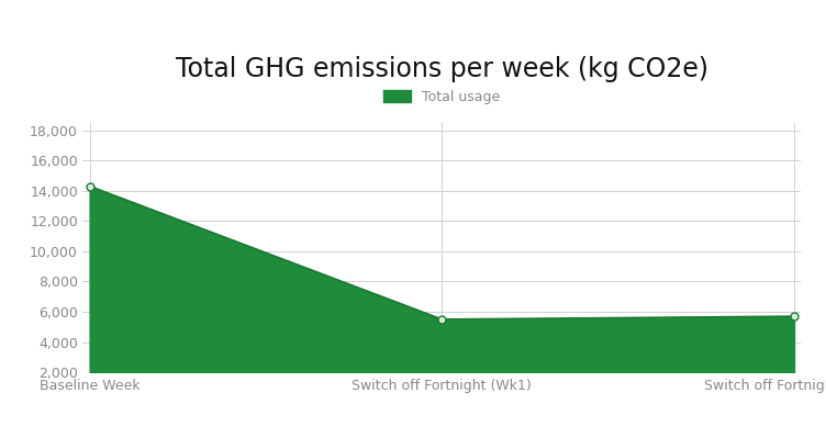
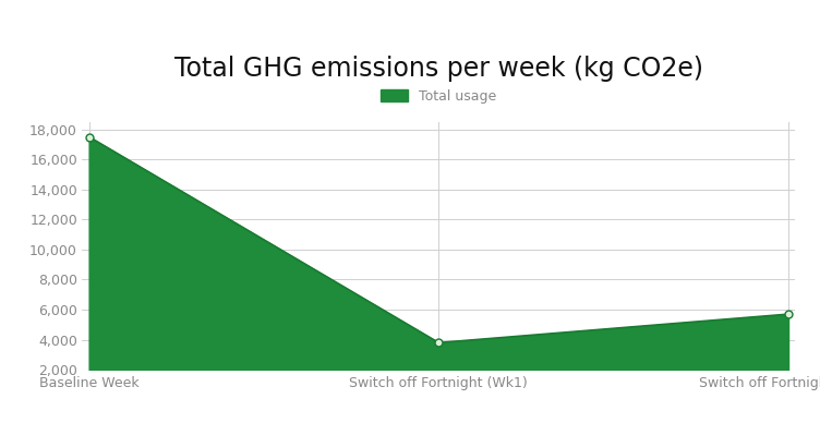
Baseline Week: 14,300 -> 17,500
Switch off Fortnight (Wk1): 5,500 -> 3,800
